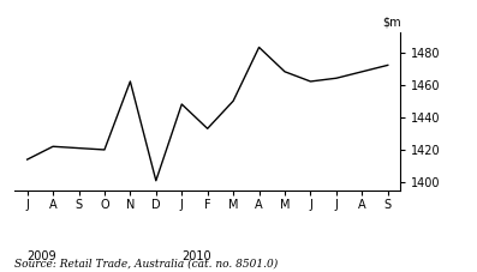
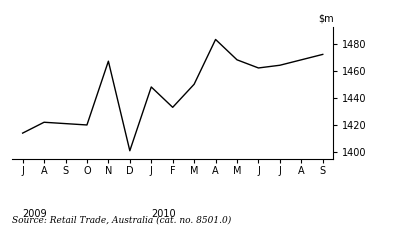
N: 1462 -> 1467
